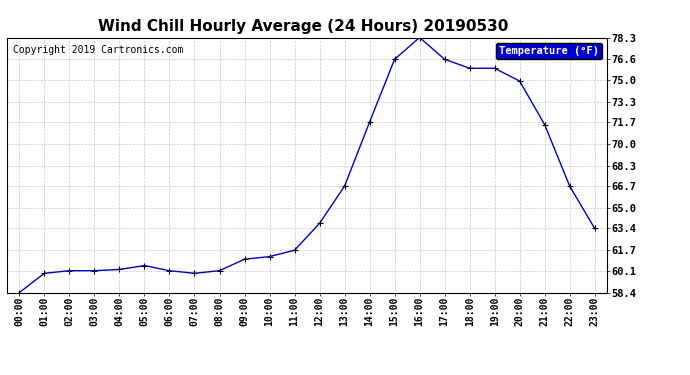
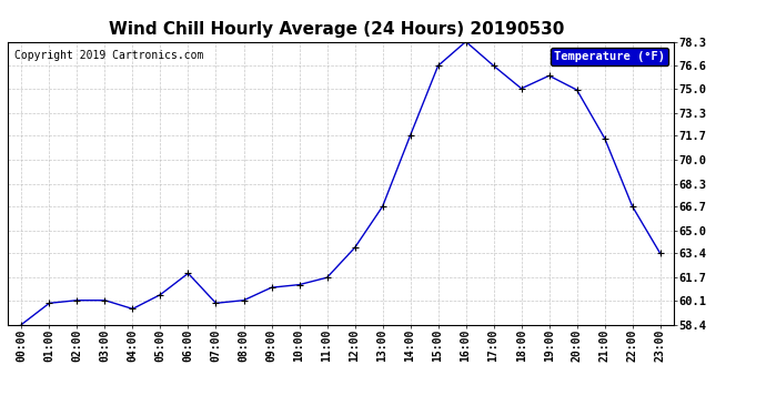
04:00: 60.2 -> 59.5
06:00: 60.1 -> 62.0
18:00: 75.9 -> 75.0
